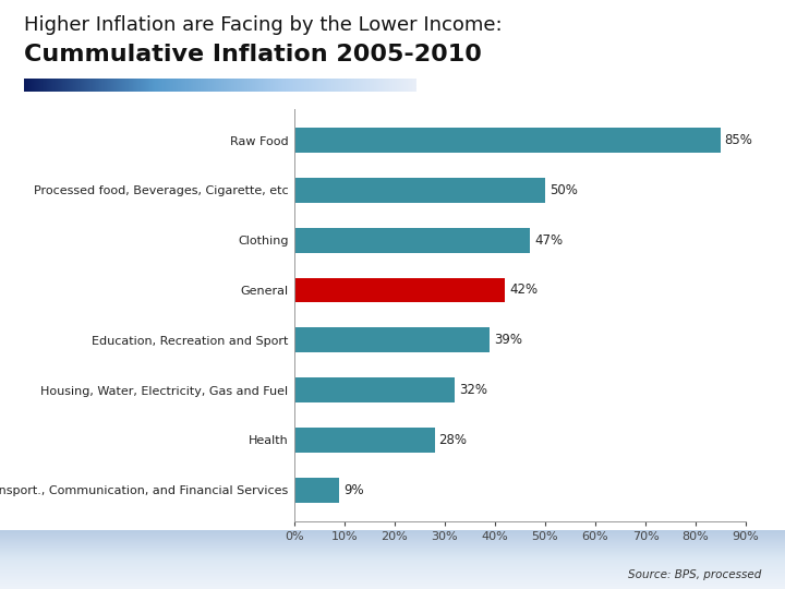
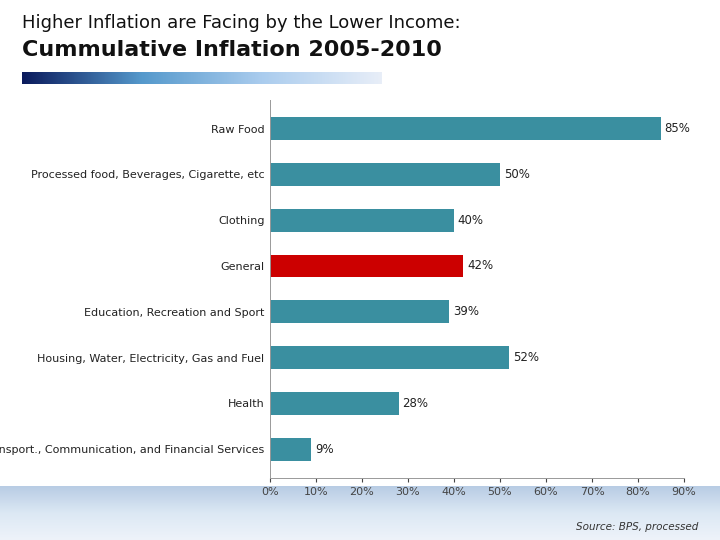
Clothing: 47% -> 40%
Housing, Water, Electricity, Gas and Fuel: 32% -> 52%
